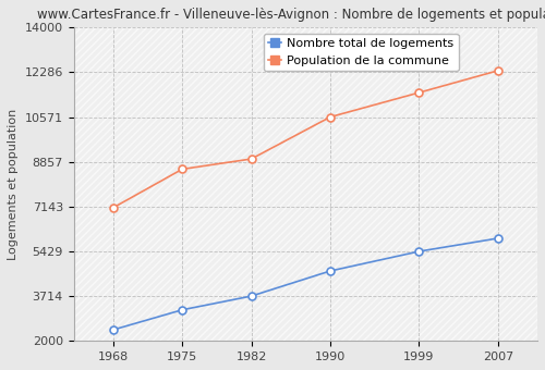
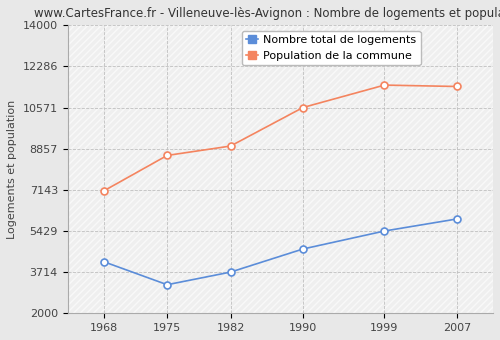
Nombre total de logements/1968: 2430 -> 4150
Population de la commune/2007: 12350 -> 11450
